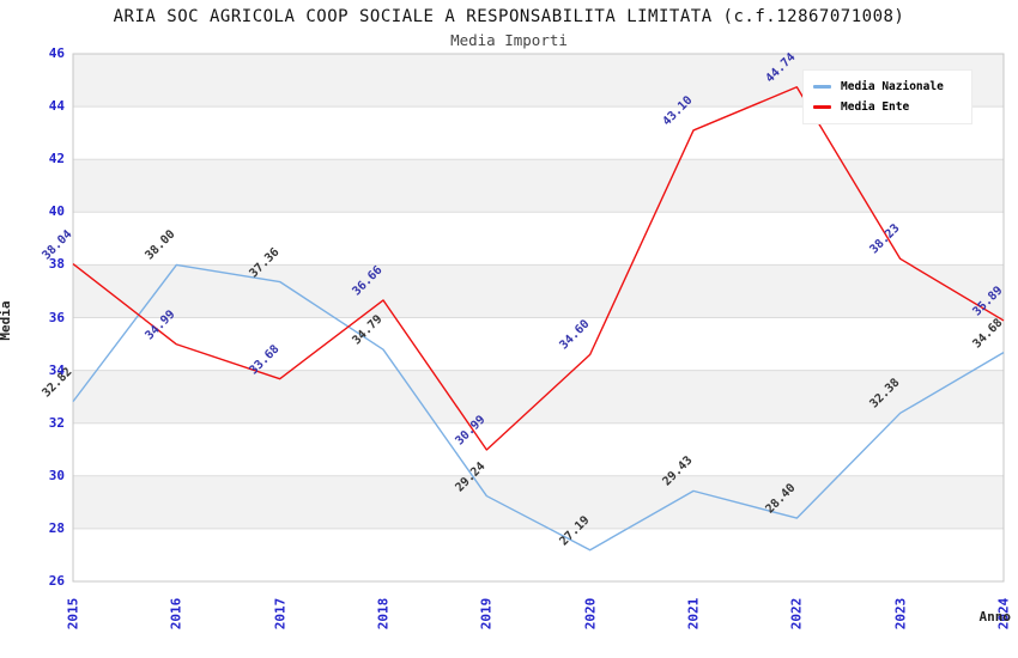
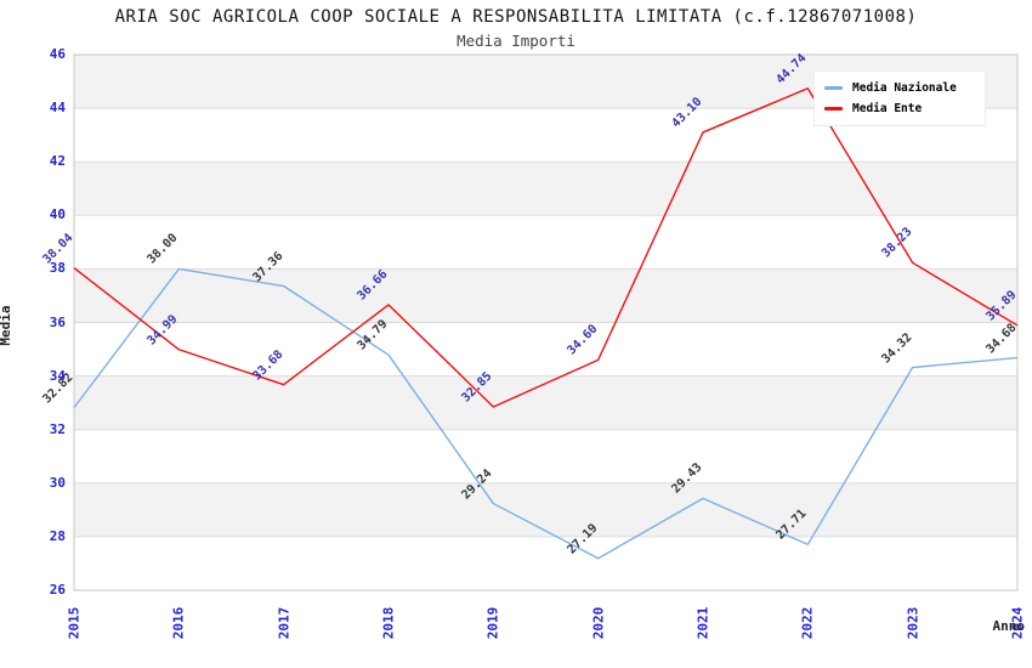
Media Ente/2019: 30.99 -> 32.85
Media Nazionale/2022: 28.40 -> 27.71
Media Nazionale/2023: 32.38 -> 34.32
